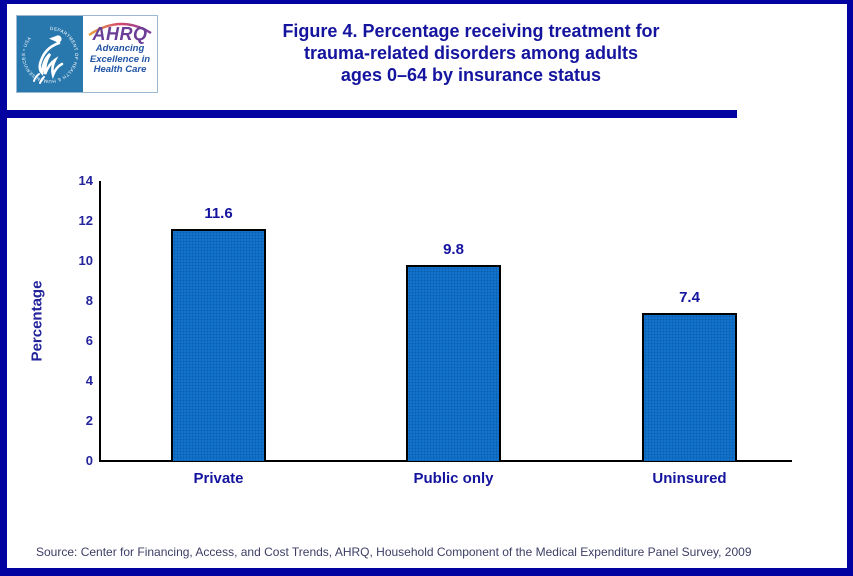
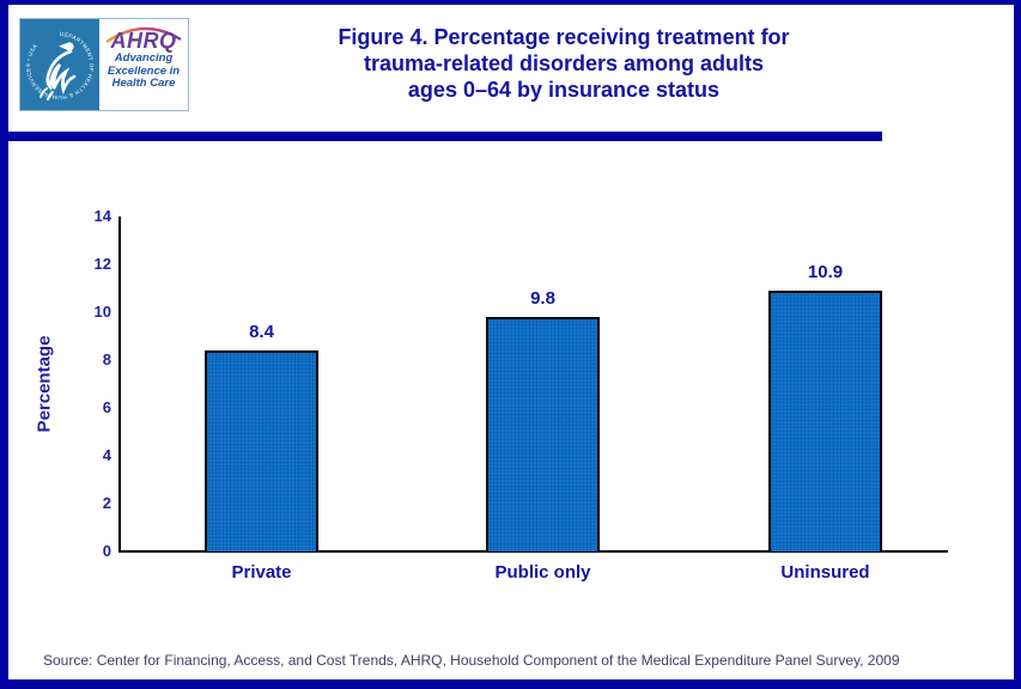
Private: 11.6 -> 8.4
Uninsured: 7.4 -> 10.9
